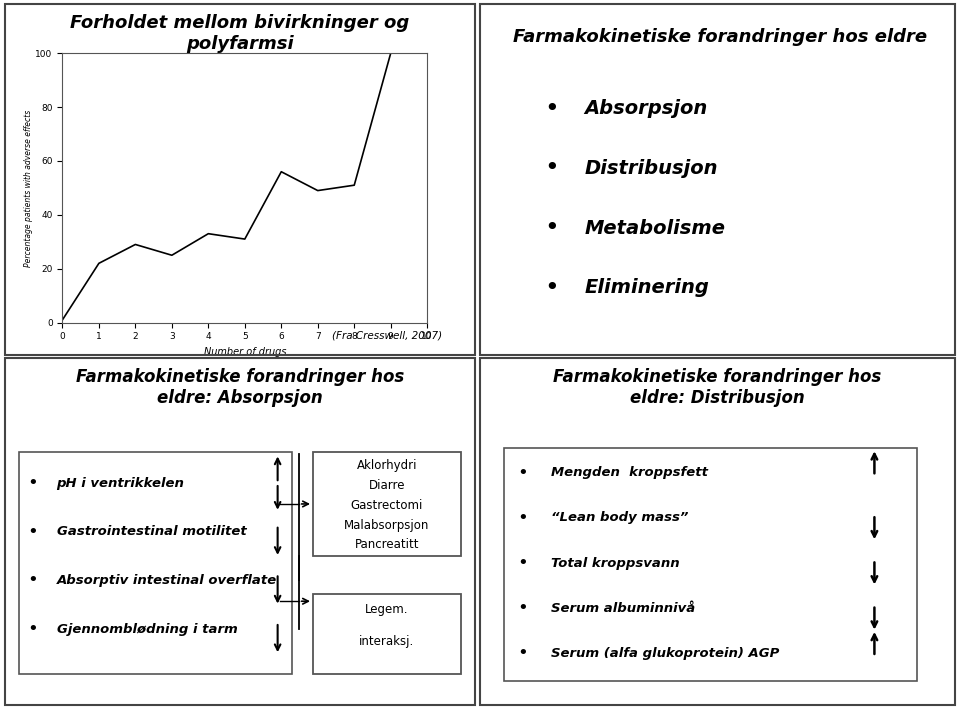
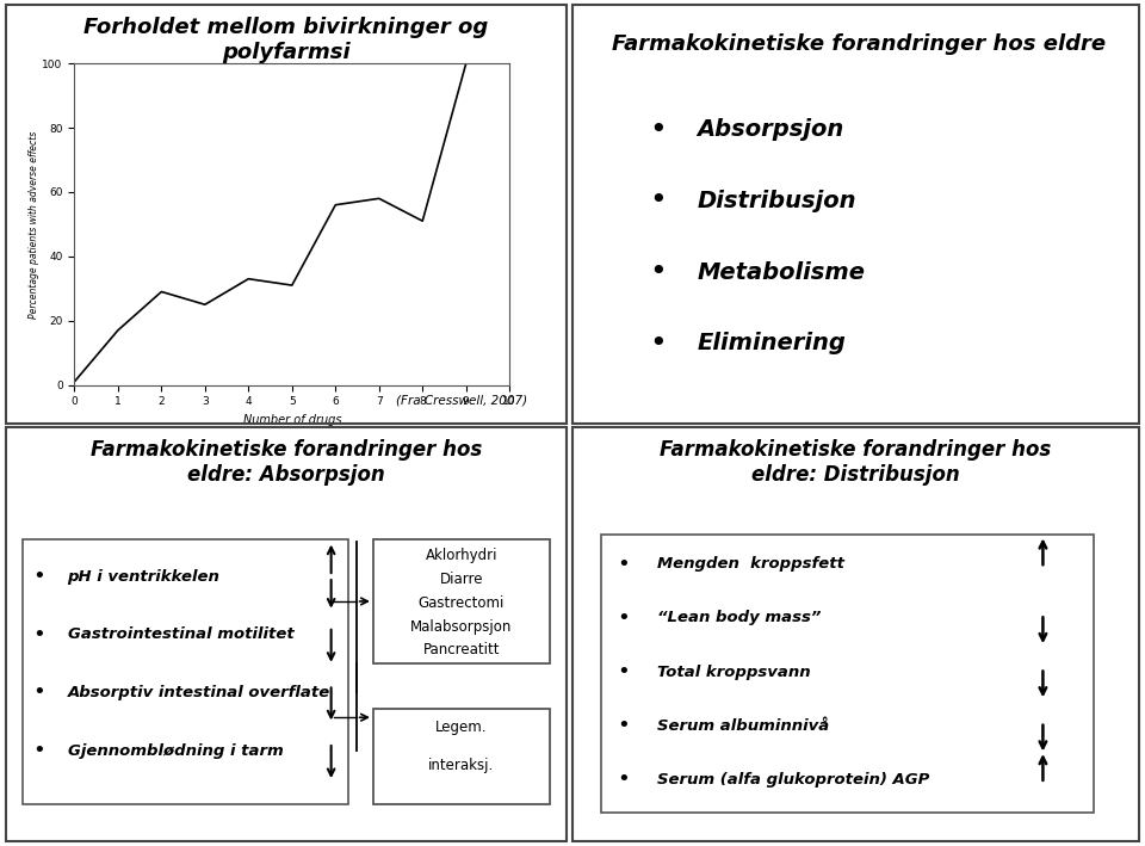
1: 22 -> 17
7: 49 -> 58
